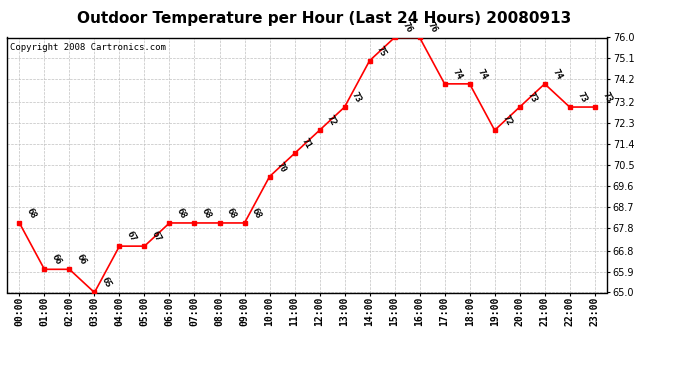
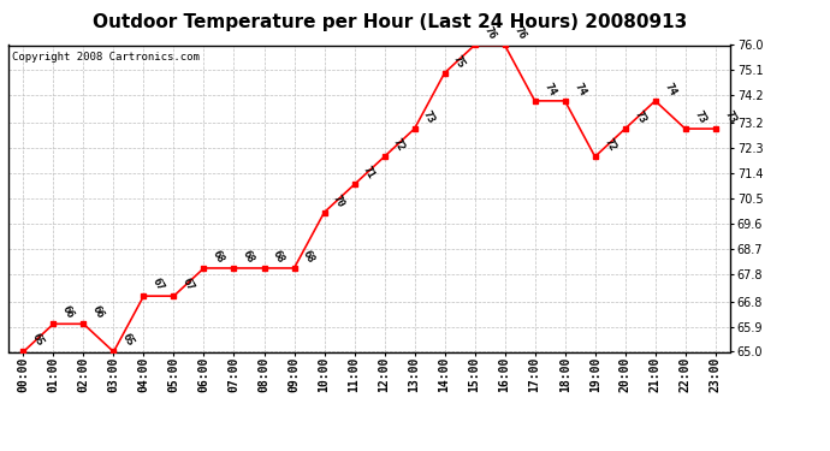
00:00: 68 -> 65
